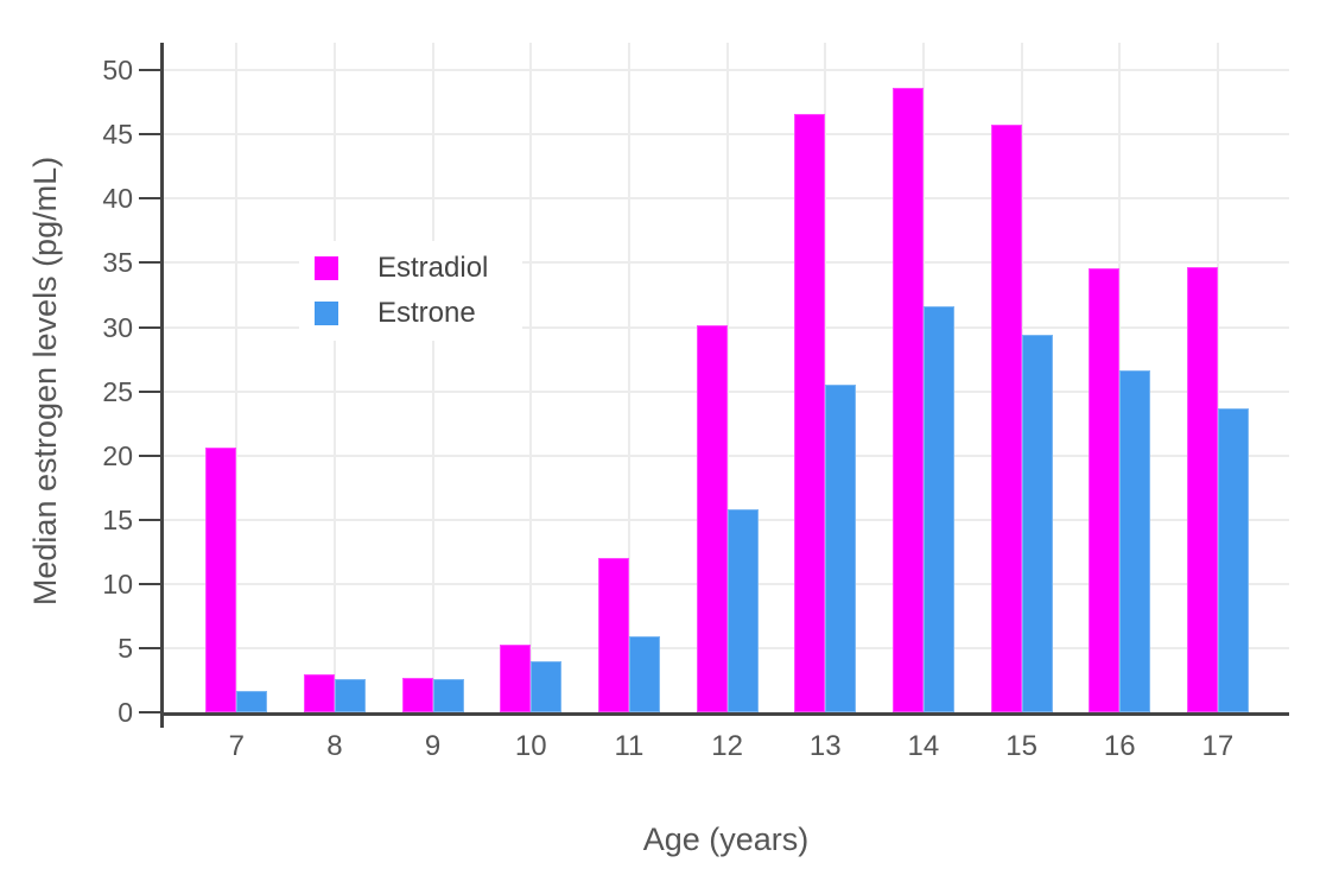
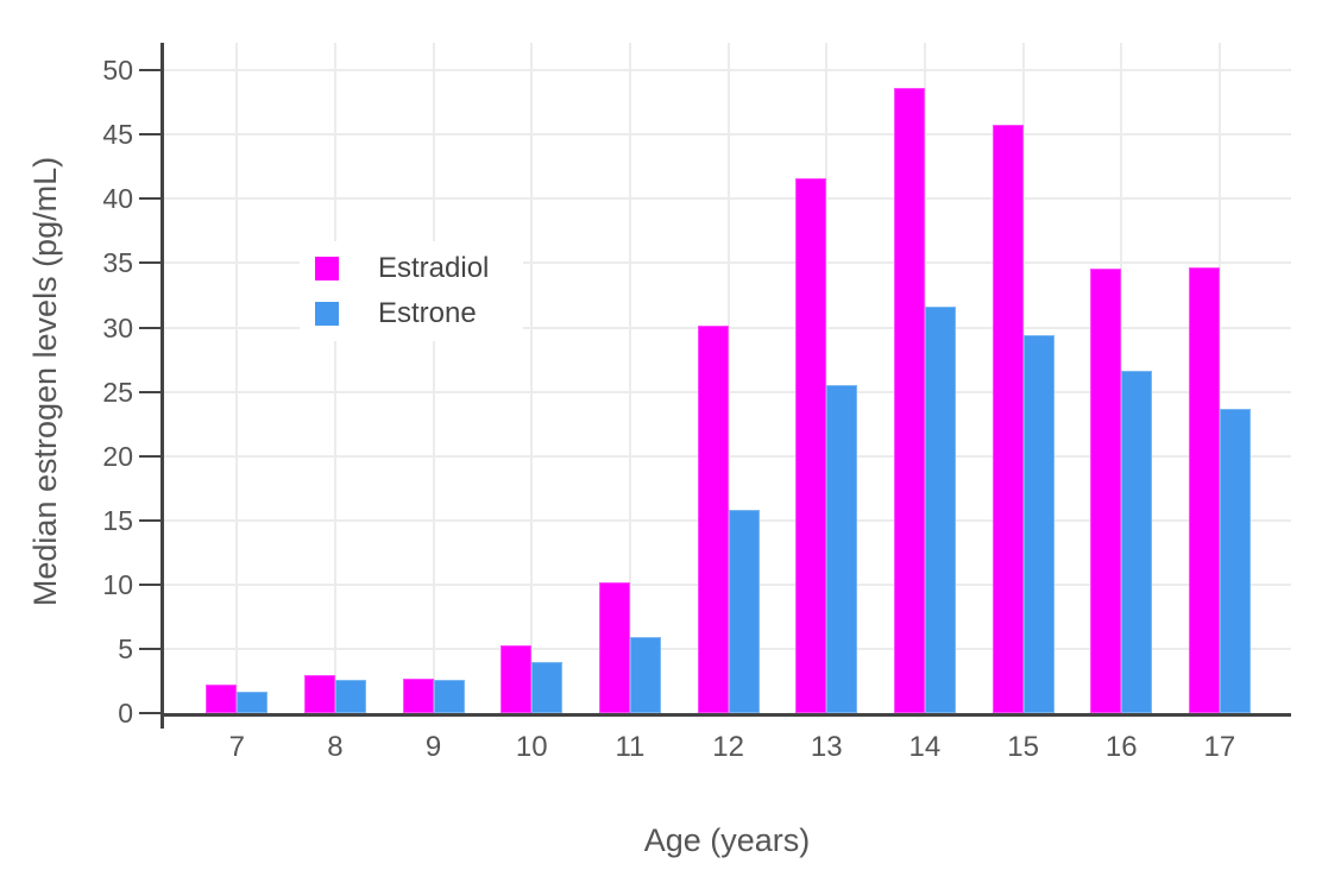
Estradiol/7: 20.6 -> 2.2
Estradiol/11: 12.0 -> 10.2
Estradiol/13: 46.6 -> 41.6
